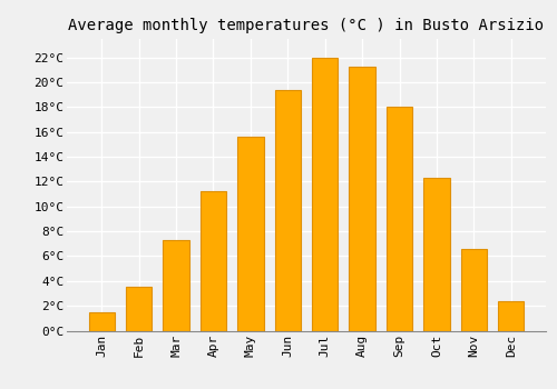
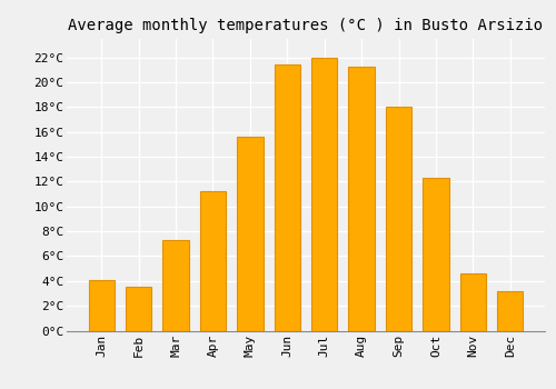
Jan: 1.5°C -> 4.1°C
Jun: 19.4°C -> 21.4°C
Nov: 6.6°C -> 4.6°C
Dec: 2.4°C -> 3.2°C
